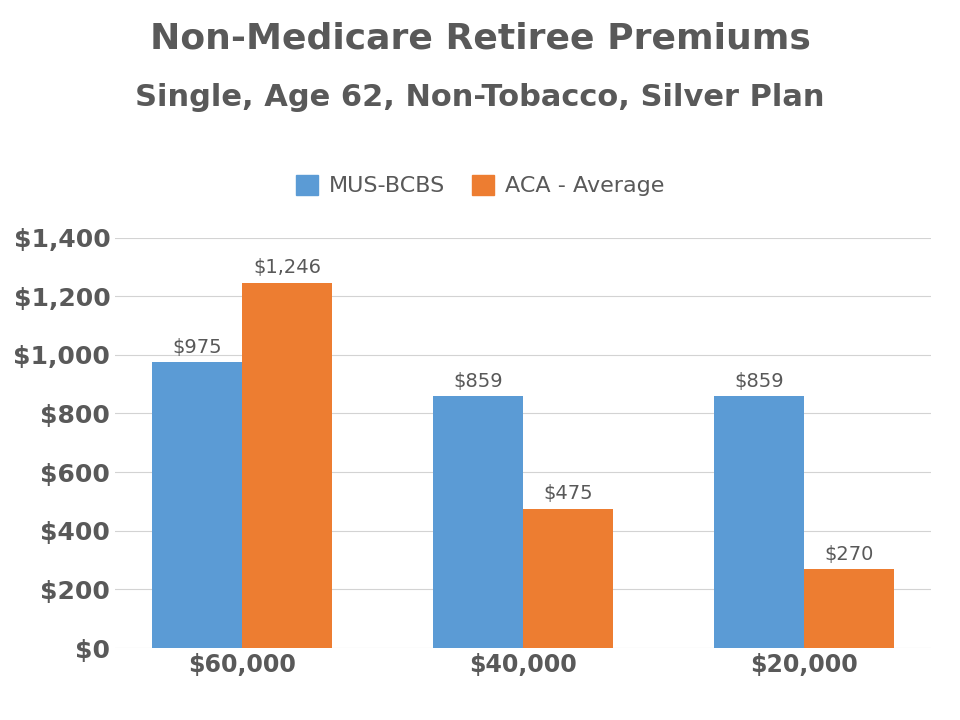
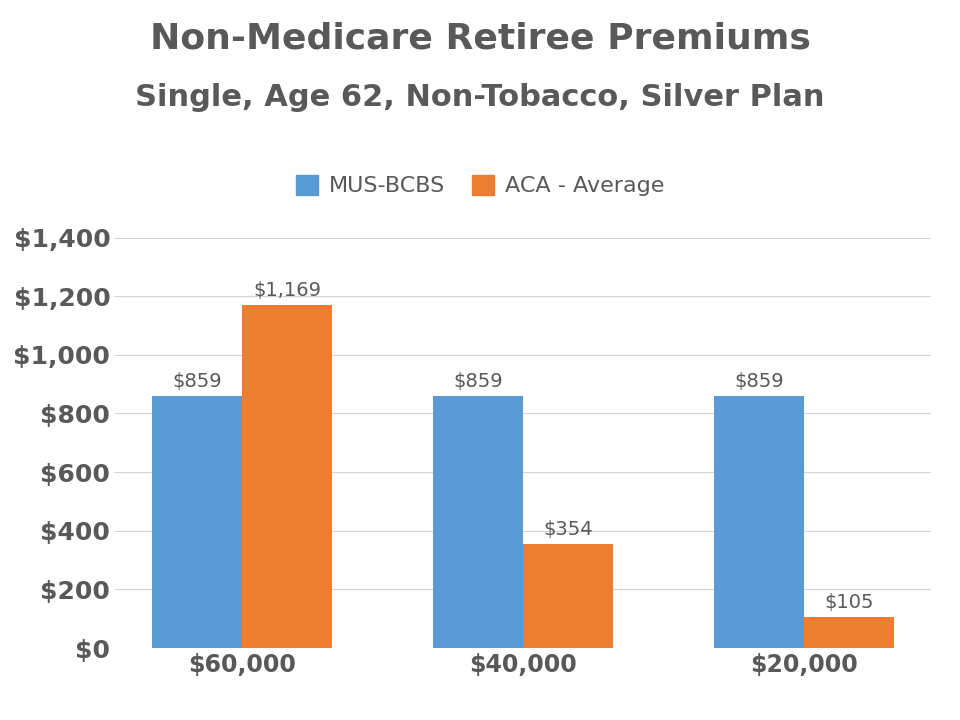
MUS-BCBS/$60,000: $975 -> $859
ACA - Average/$60,000: $1,246 -> $1,169
ACA - Average/$40,000: $475 -> $354
ACA - Average/$20,000: $270 -> $105
